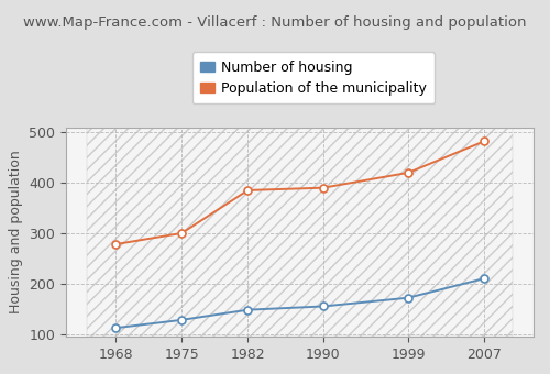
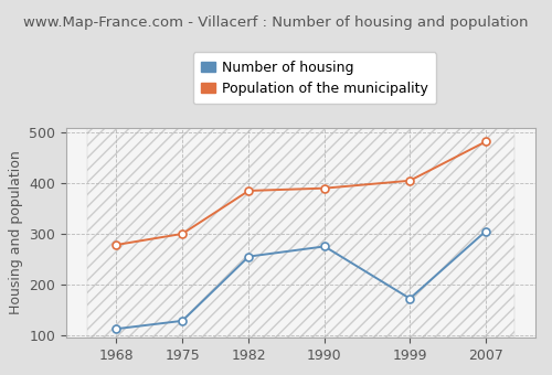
Number of housing/1982: 148 -> 255
Number of housing/1990: 155 -> 275
Population of the municipality/1999: 420 -> 405
Number of housing/2007: 210 -> 305
